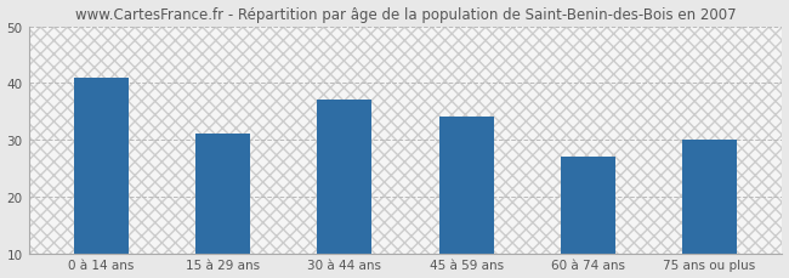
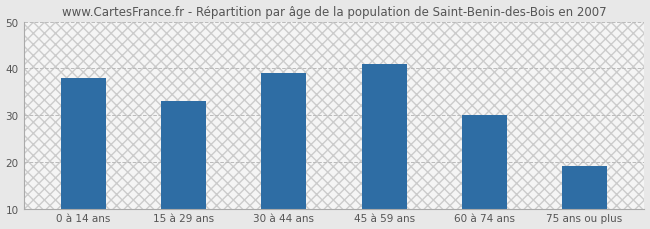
0 à 14 ans: 41 -> 38
15 à 29 ans: 31 -> 33
30 à 44 ans: 37 -> 39
45 à 59 ans: 34 -> 41
60 à 74 ans: 27 -> 30
75 ans ou plus: 30 -> 19
